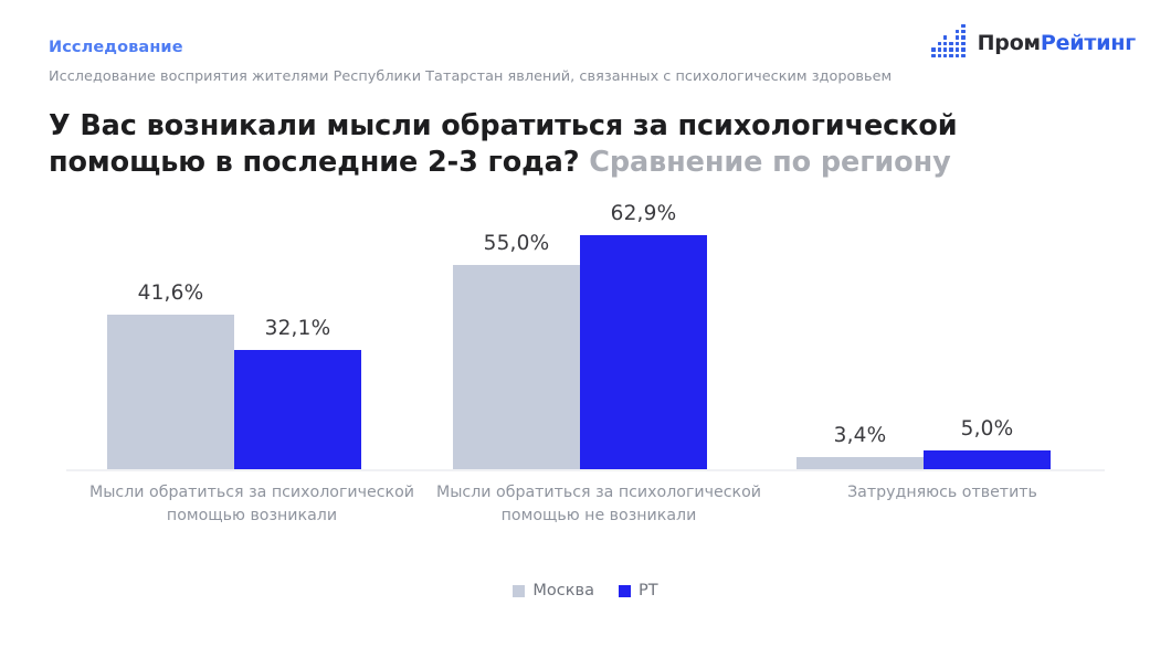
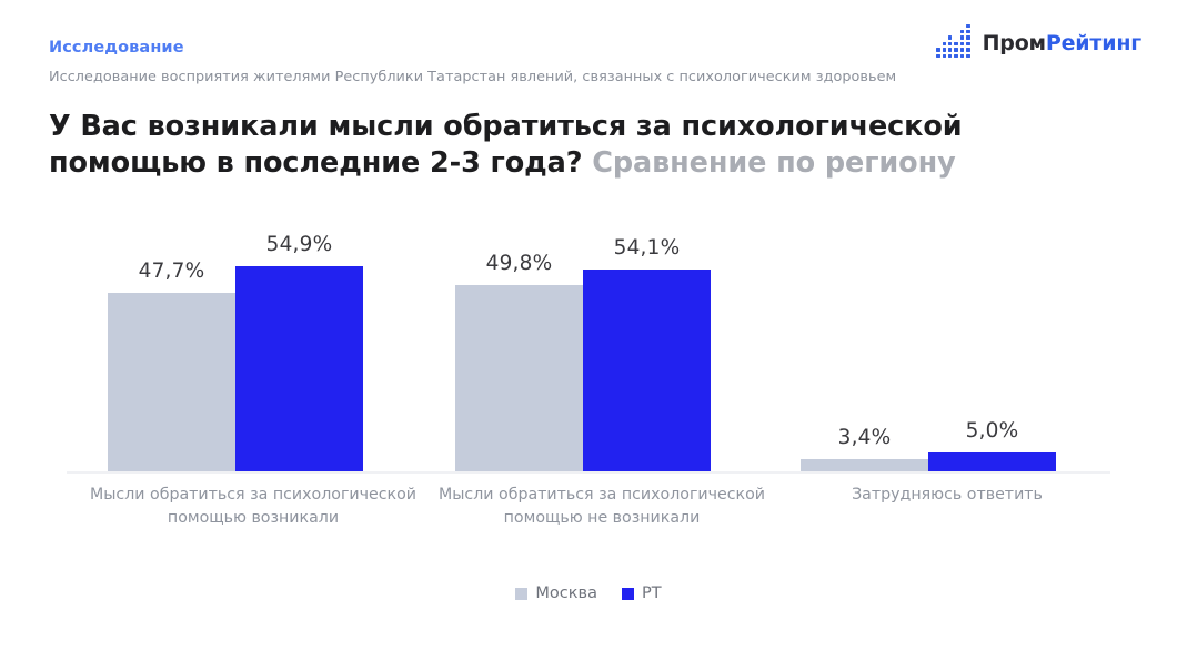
Москва/Мысли обратиться за психологической помощью возникали: 41,6% -> 47,7%
РТ/Мысли обратиться за психологической помощью возникали: 32,1% -> 54,9%
Москва/Мысли обратиться за психологической помощью не возникали: 55,0% -> 49,8%
РТ/Мысли обратиться за психологической помощью не возникали: 62,9% -> 54,1%
